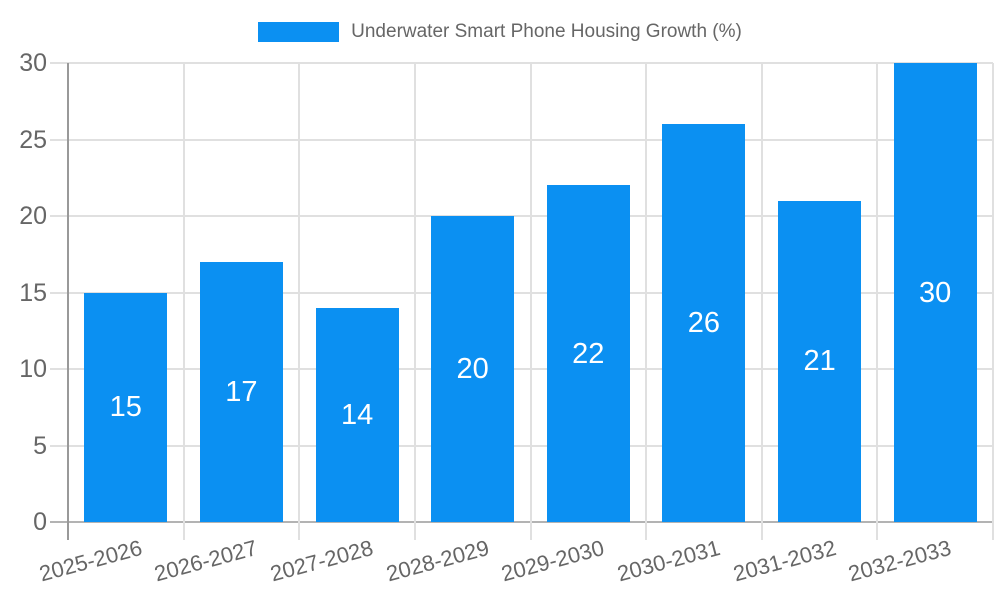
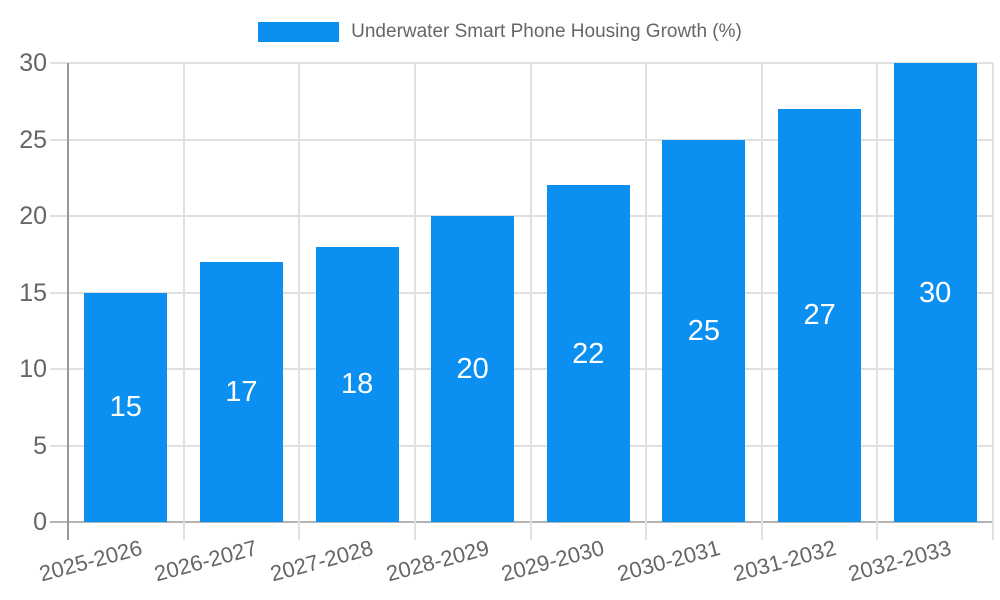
2027-2028: 14 -> 18
2030-2031: 26 -> 25
2031-2032: 21 -> 27
